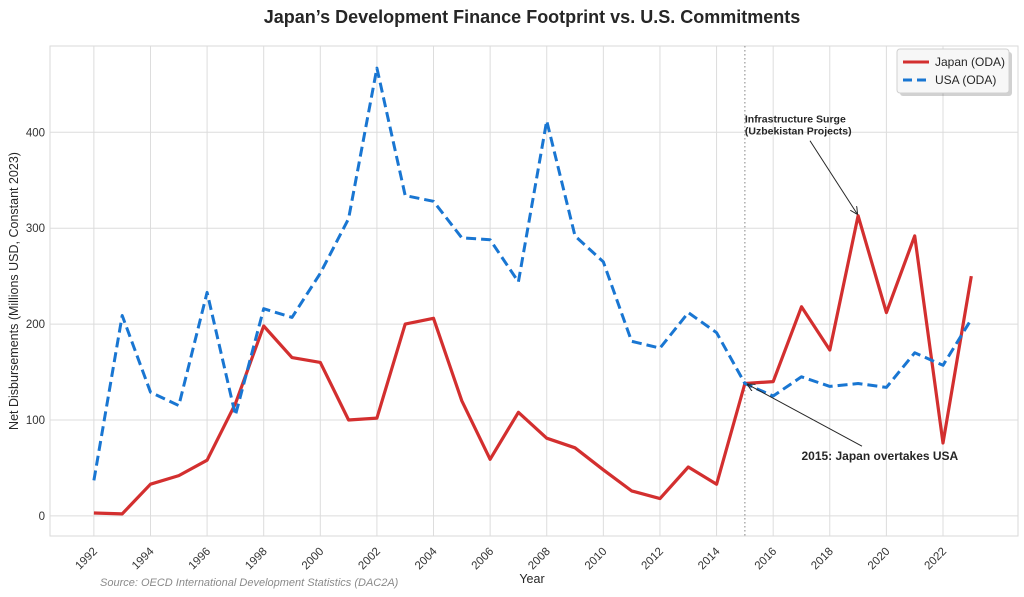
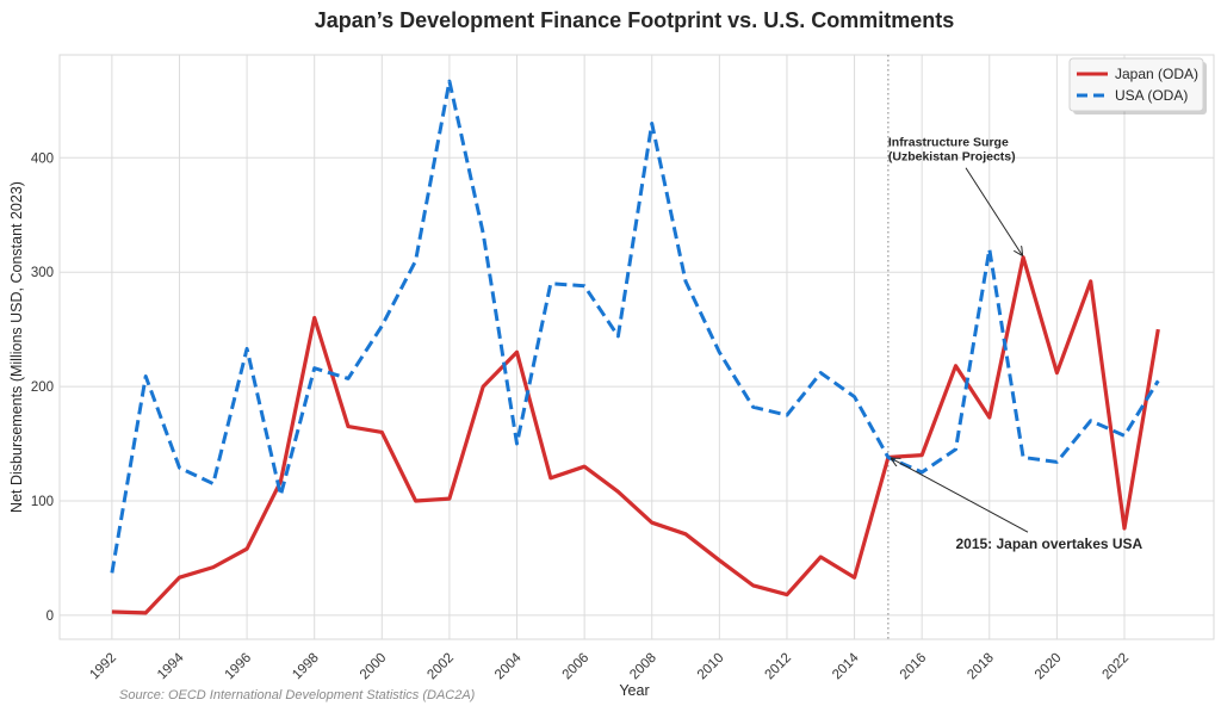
Japan (ODA)/1998: 200 -> 260
Japan (ODA)/2004: 210 -> 230
USA (ODA)/2004: 330 -> 150
Japan (ODA)/2006: 60 -> 130
USA (ODA)/2008: 410 -> 430
USA (ODA)/2010: 260 -> 230
USA (ODA)/2018: 140 -> 320
